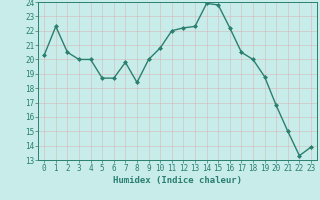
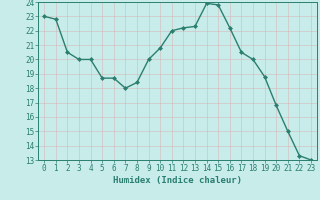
0: 20.3 -> 23.0
1: 22.3 -> 22.8
7: 19.8 -> 18.0
23: 13.9 -> 13.0
